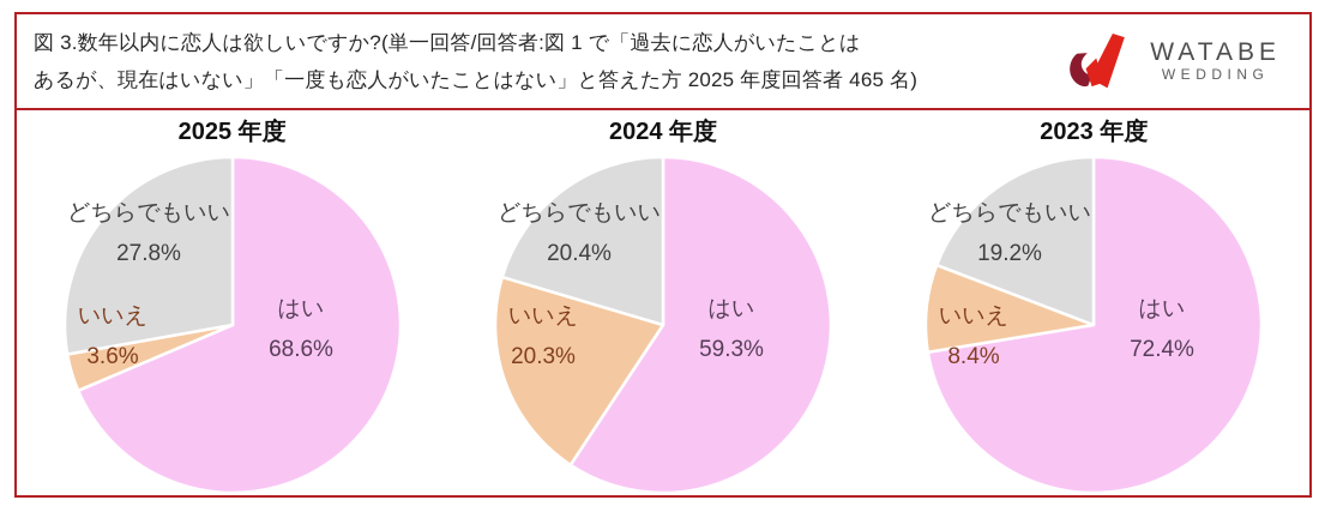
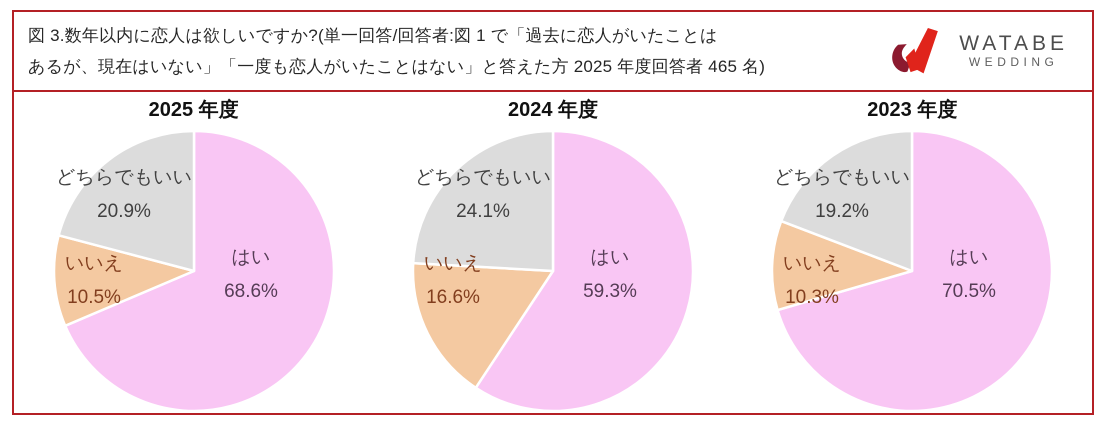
2025 年度/いいえ: 3.6% -> 10.5%
2025 年度/どちらでもいい: 27.8% -> 20.9%
2024 年度/いいえ: 20.3% -> 16.6%
2024 年度/どちらでもいい: 20.4% -> 24.1%
2023 年度/はい: 72.4% -> 70.5%
2023 年度/いいえ: 8.4% -> 10.3%
